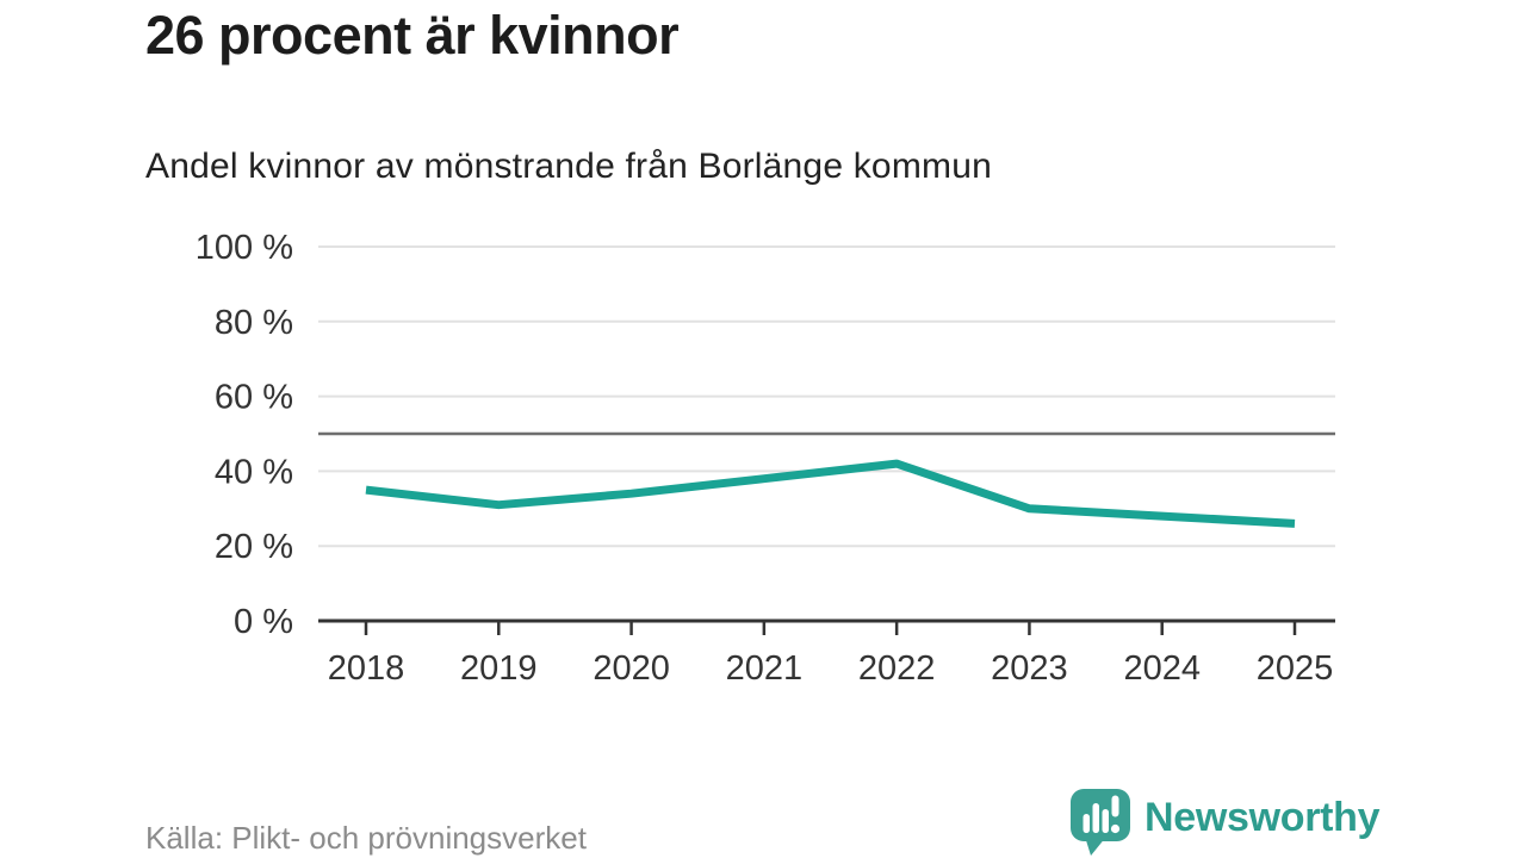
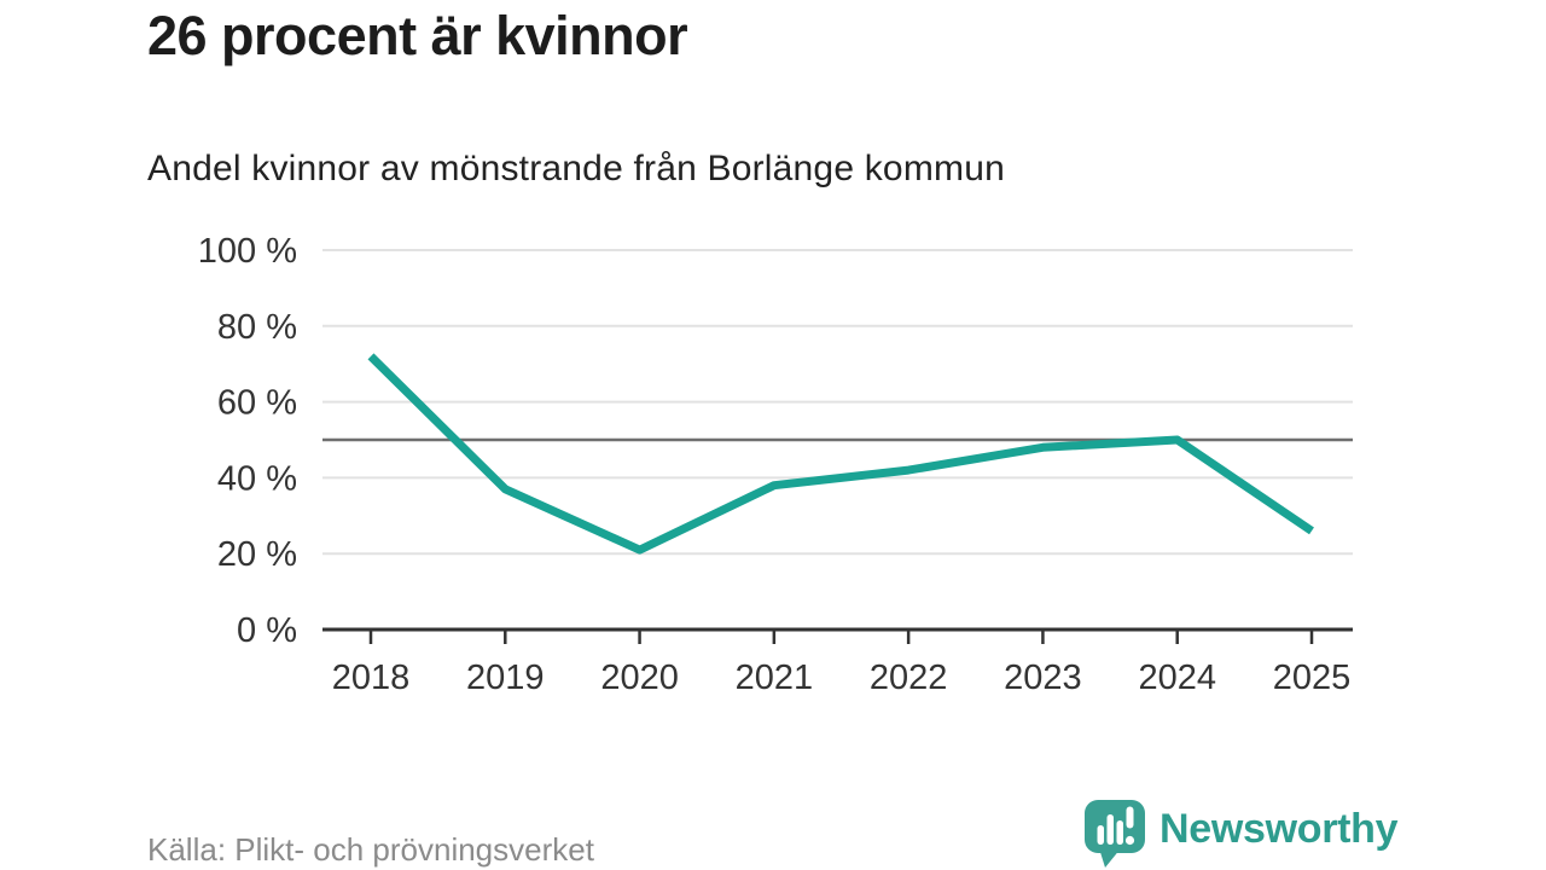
2018: 35% -> 72%
2019: 31% -> 37%
2020: 34% -> 21%
2023: 30% -> 48%
2024: 28% -> 50%
